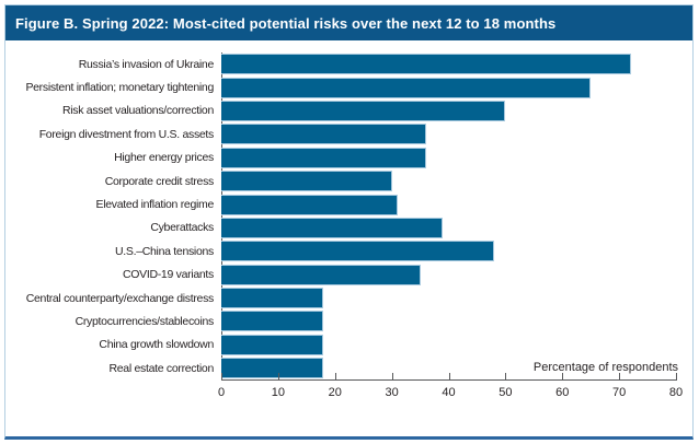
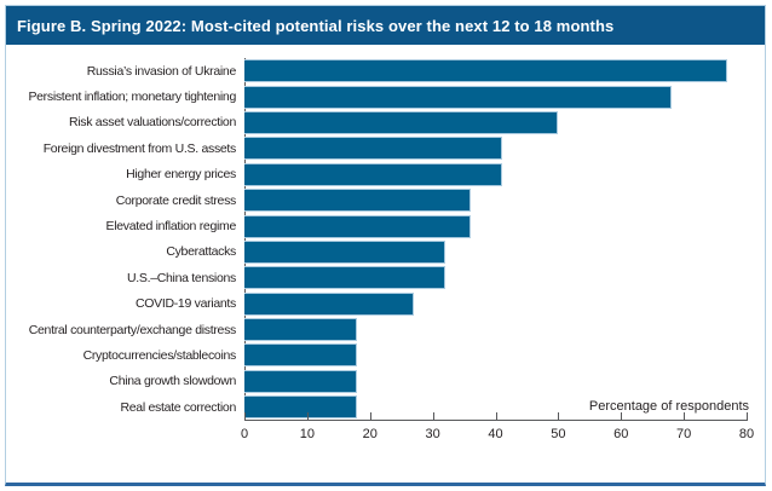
Russia’s invasion of Ukraine: 72 -> 77
Persistent inflation; monetary tightening: 65 -> 68
Foreign divestment from U.S. assets: 36 -> 41
Higher energy prices: 36 -> 41
Corporate credit stress: 30 -> 36
Elevated inflation regime: 31 -> 36
Cyberattacks: 39 -> 32
U.S.–China tensions: 48 -> 32
COVID-19 variants: 35 -> 27
